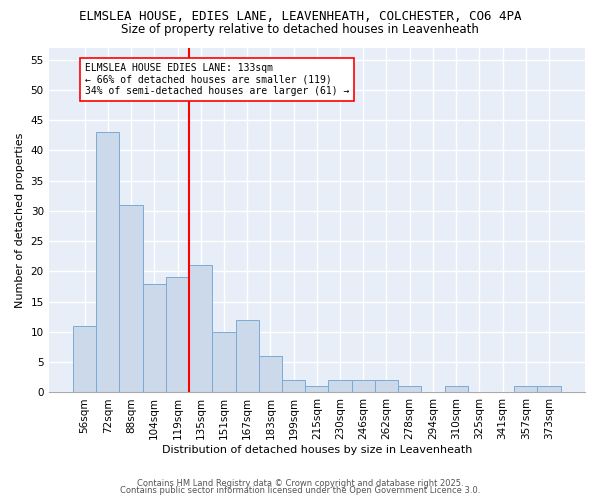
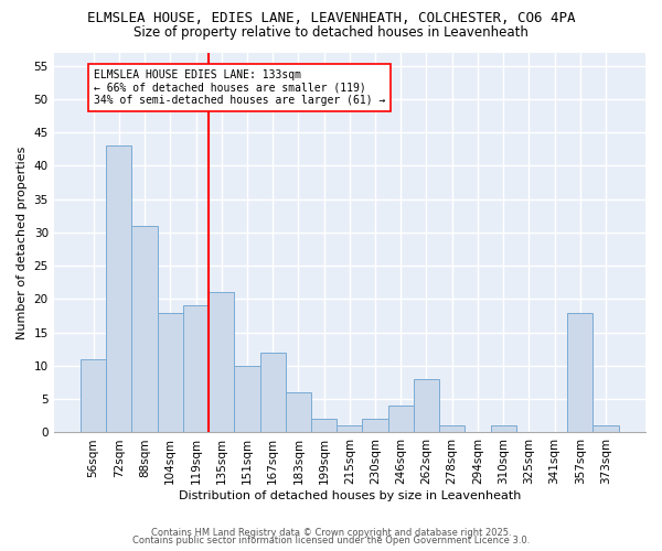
246sqm: 2 -> 4
262sqm: 2 -> 8
357sqm: 1 -> 18
